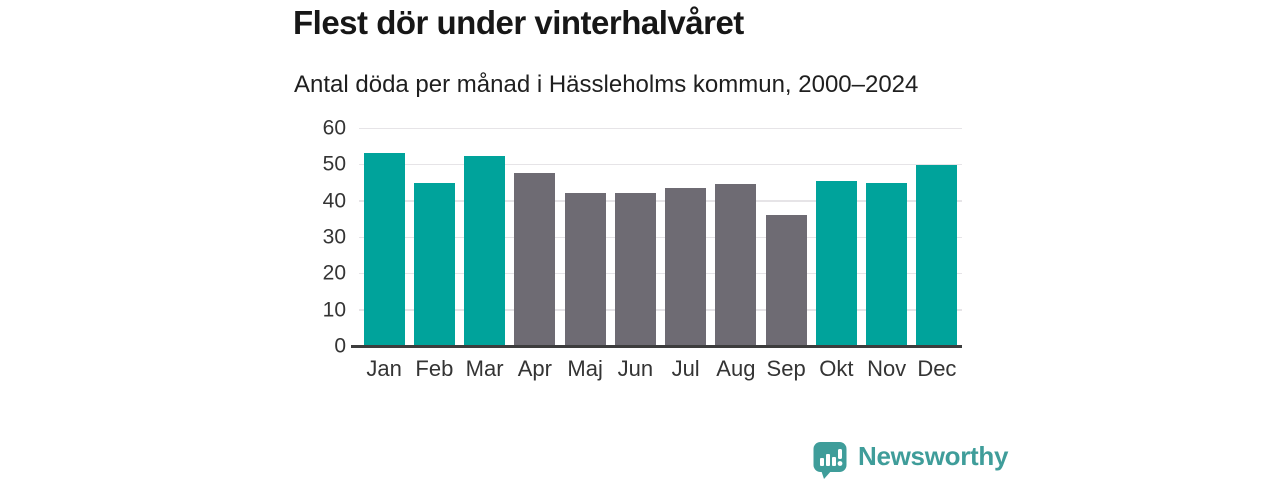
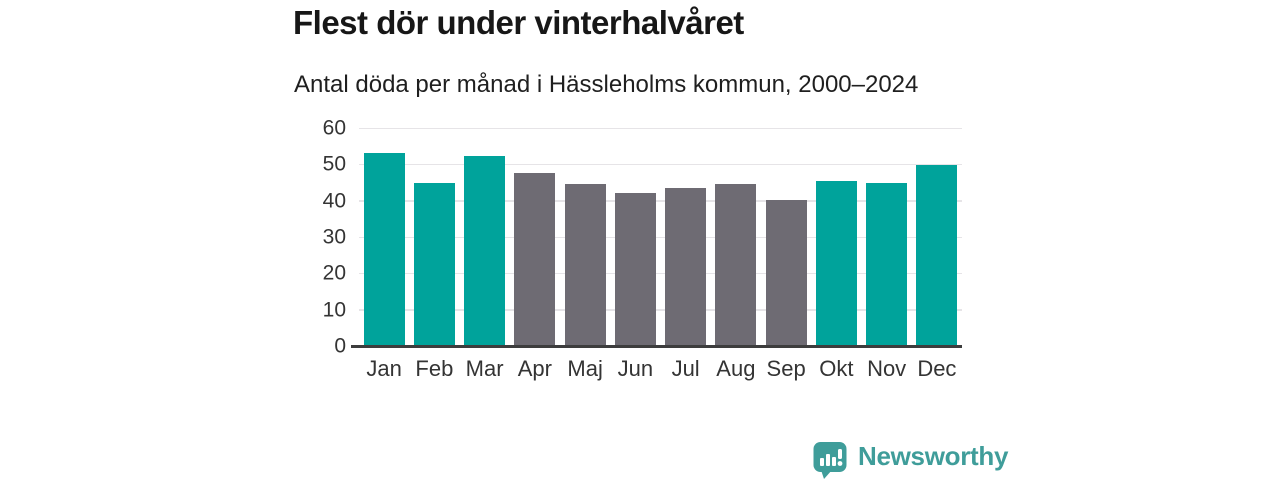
Maj: 42 -> 45
Sep: 36 -> 40
